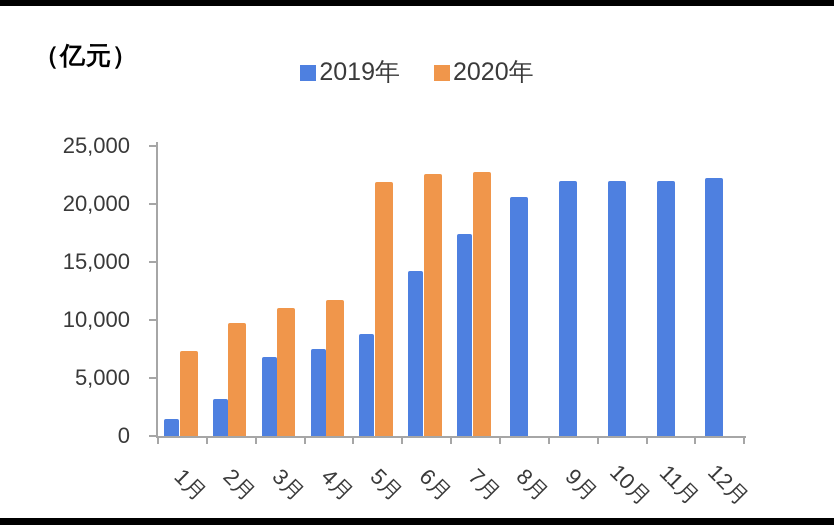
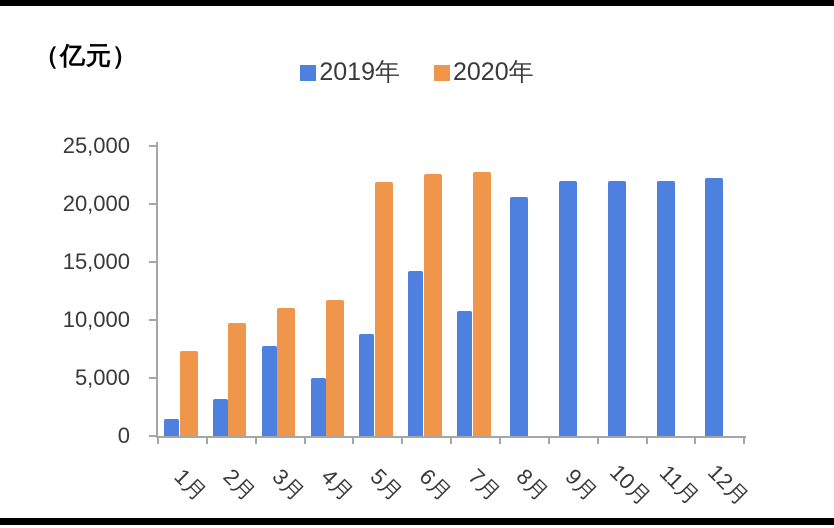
2019年/3月: 6800 -> 7800
2019年/4月: 7500 -> 5000
2019年/7月: 17400 -> 10800
